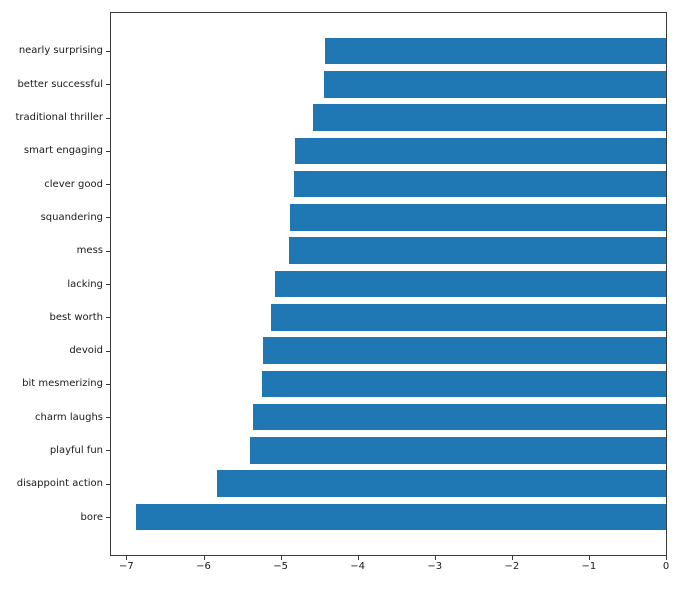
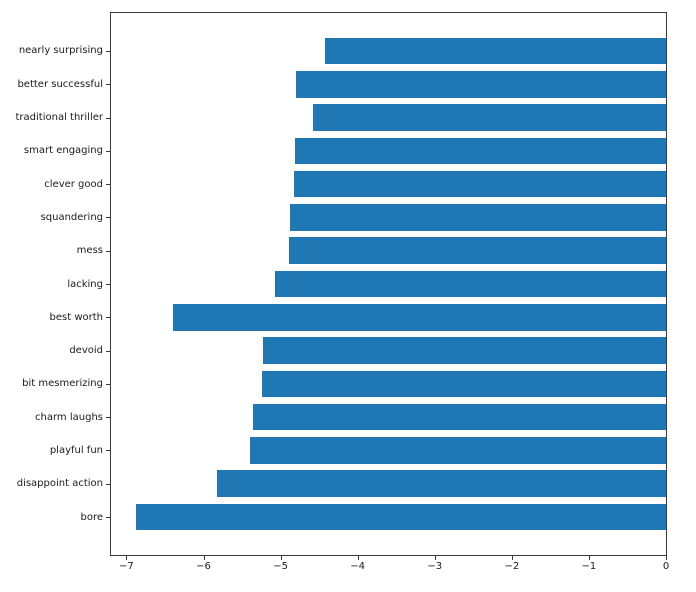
better successful: -4.4 -> -4.8
best worth: -5.1 -> -6.4
